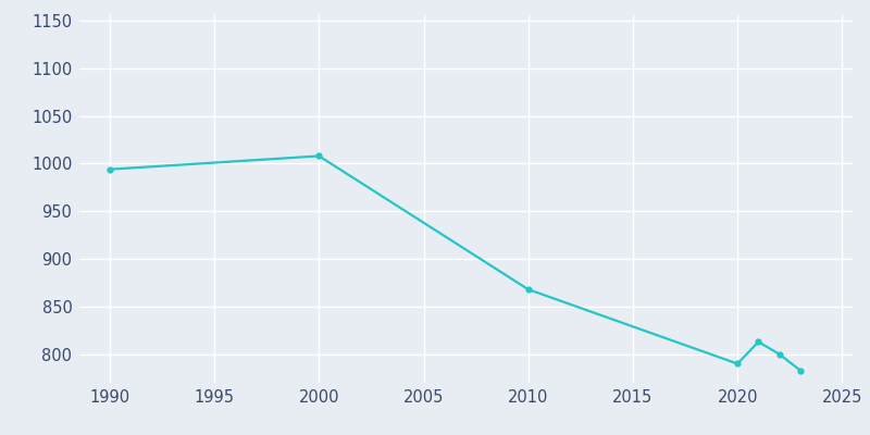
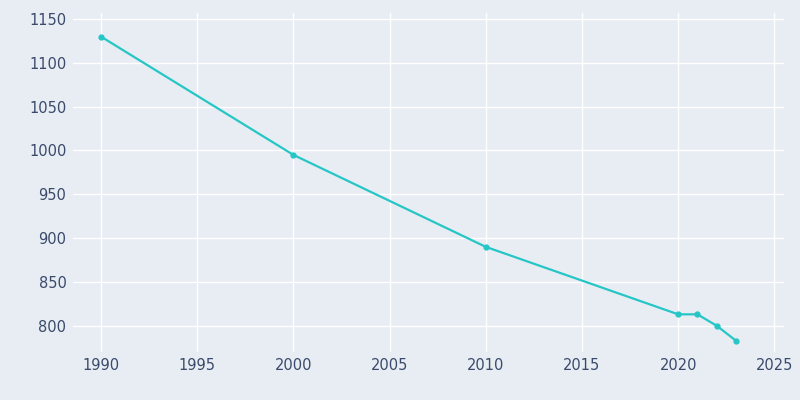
1990: 994 -> 1130
2000: 1008 -> 995
2010: 868 -> 890
2020: 790 -> 813
